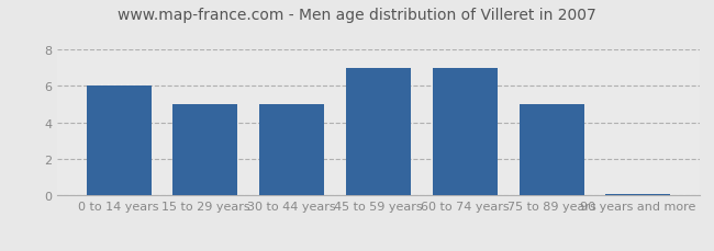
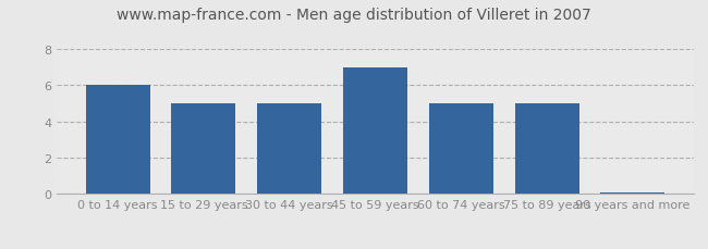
60 to 74 years: 7.0 -> 5.0
